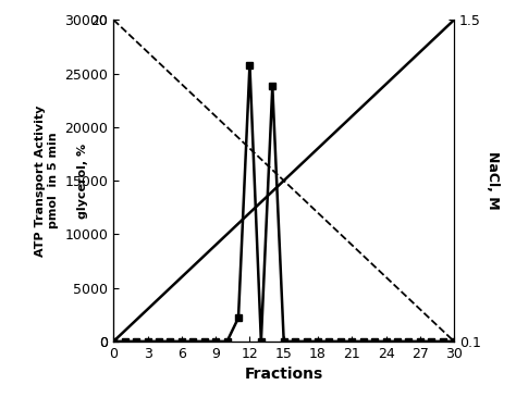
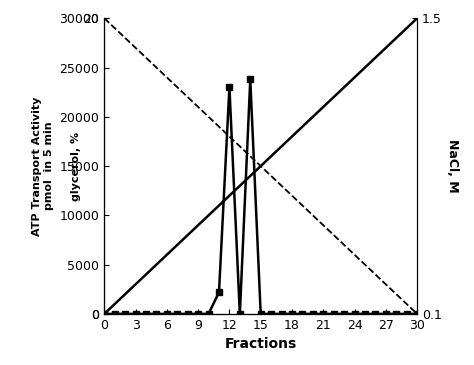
12: 25800 -> 23000
